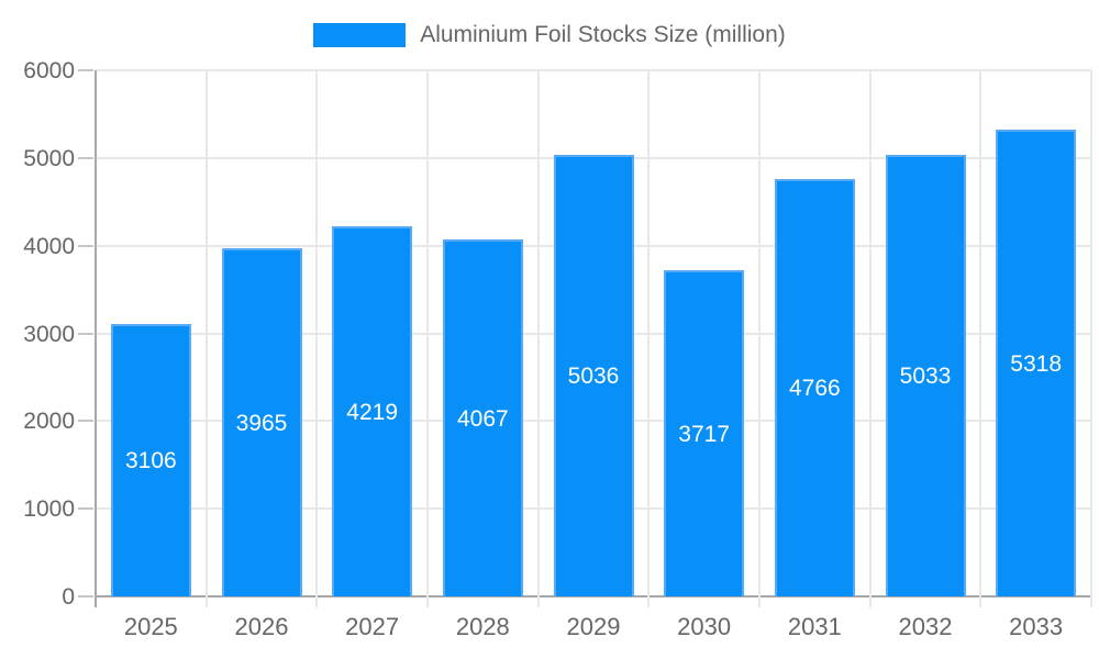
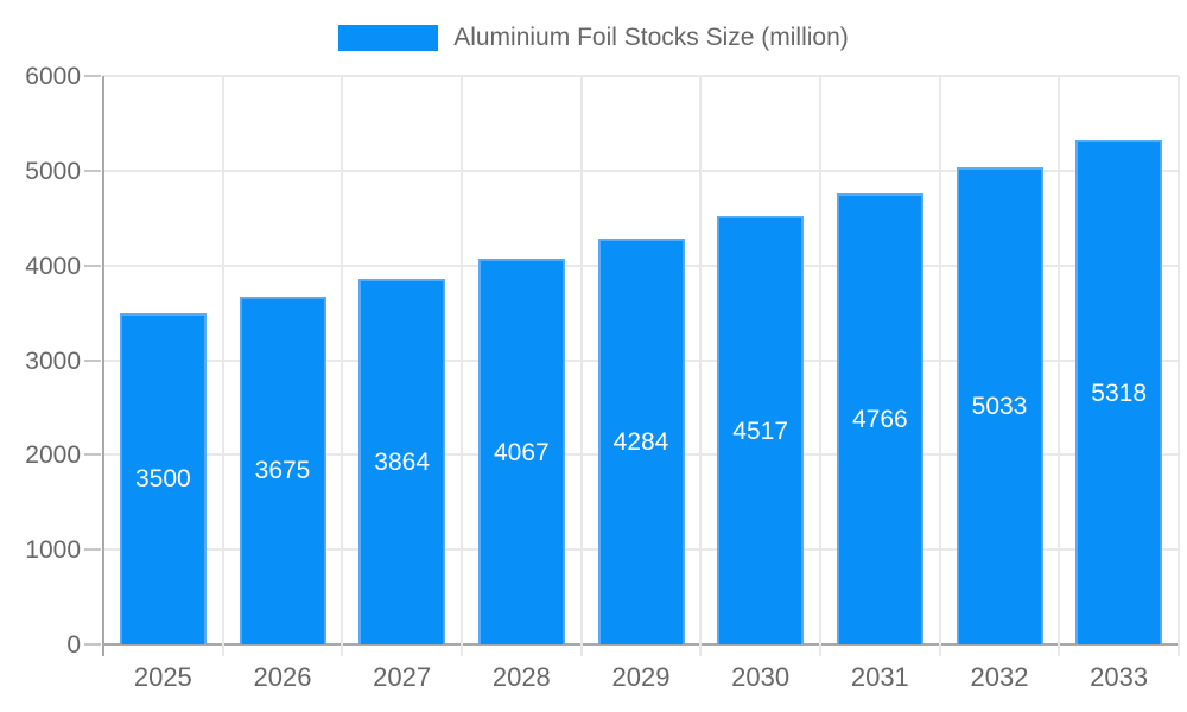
2025: 3106 -> 3500
2026: 3965 -> 3675
2027: 4219 -> 3864
2029: 5036 -> 4284
2030: 3717 -> 4517
